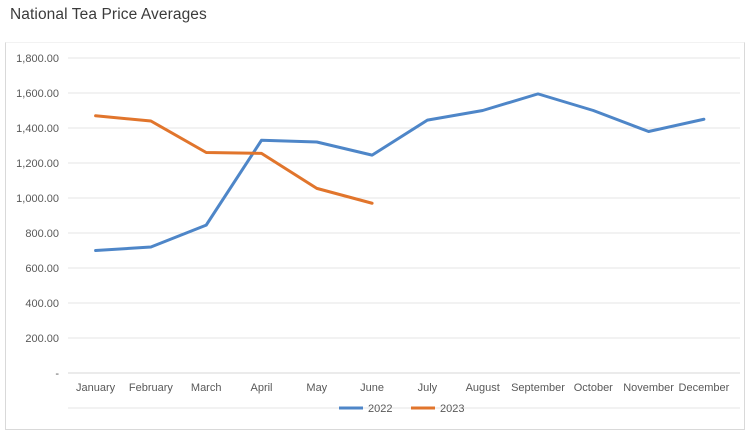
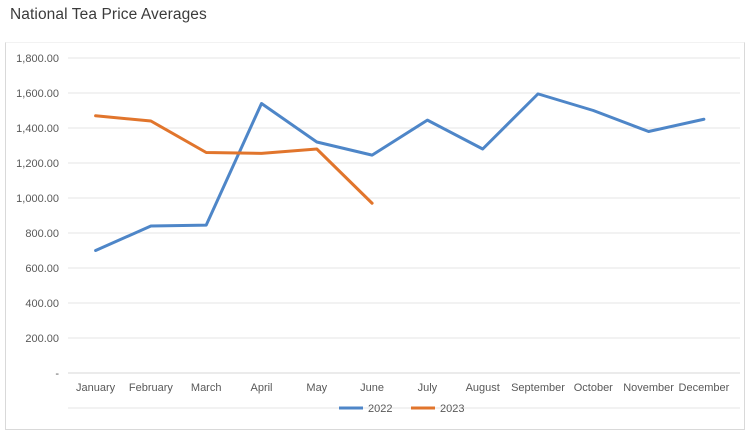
2022/February: 720 -> 840
2022/April: 1330 -> 1540
2023/May: 1060 -> 1280
2022/August: 1500 -> 1280
